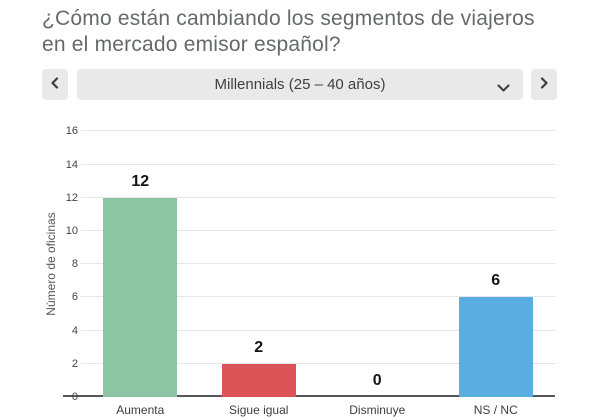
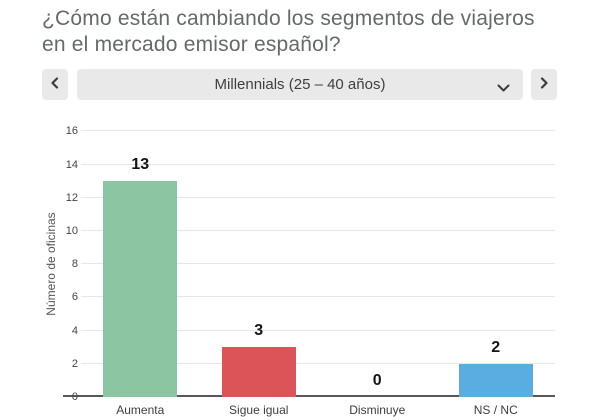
Aumenta: 12 -> 13
Sigue igual: 2 -> 3
NS / NC: 6 -> 2
